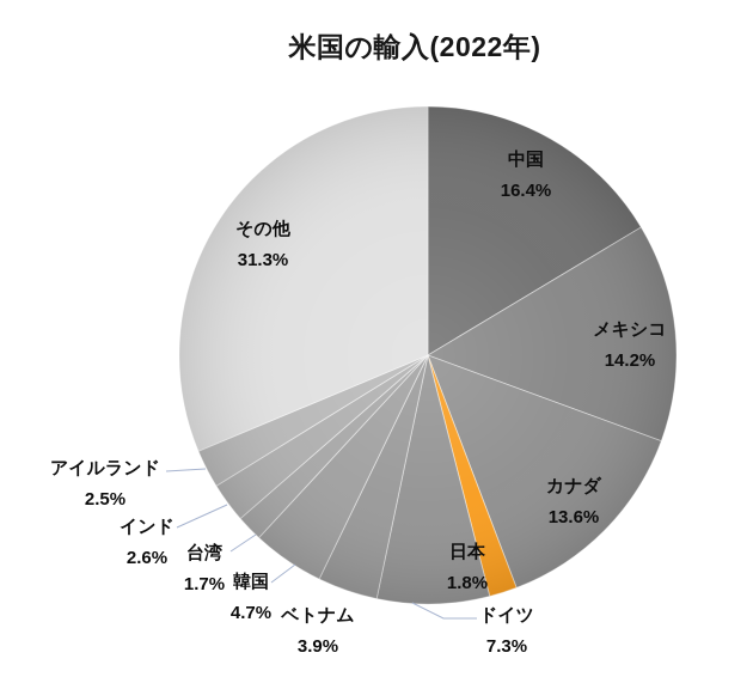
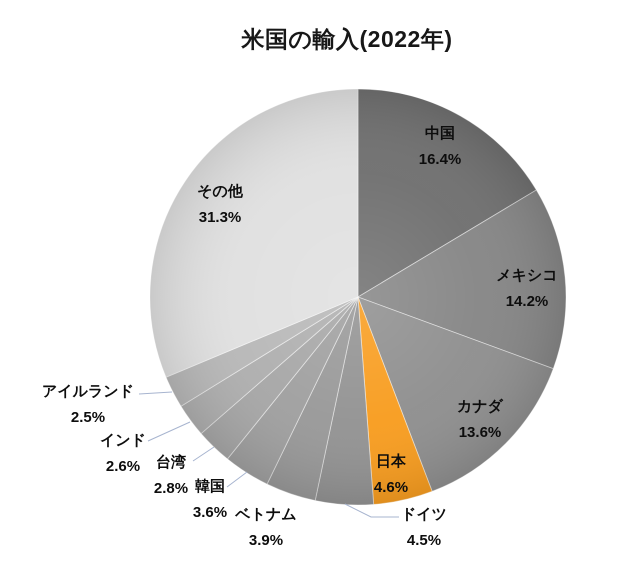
日本: 1.8% -> 4.6%
ドイツ: 7.3% -> 4.5%
韓国: 4.7% -> 3.6%
台湾: 1.7% -> 2.8%
